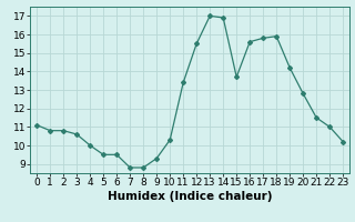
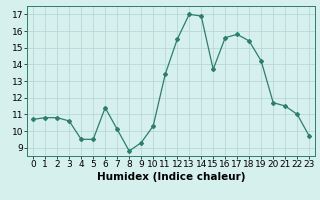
0: 11.1 -> 10.7
4: 10.0 -> 9.5
6: 9.5 -> 11.4
7: 8.8 -> 10.1
18: 15.9 -> 15.4
20: 12.8 -> 11.7
23: 10.2 -> 9.7
